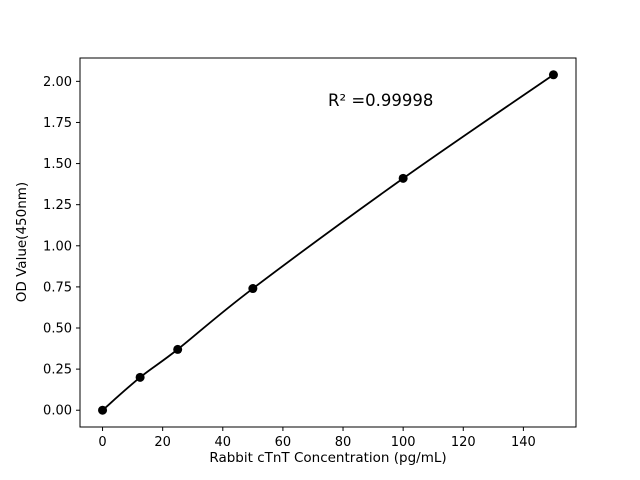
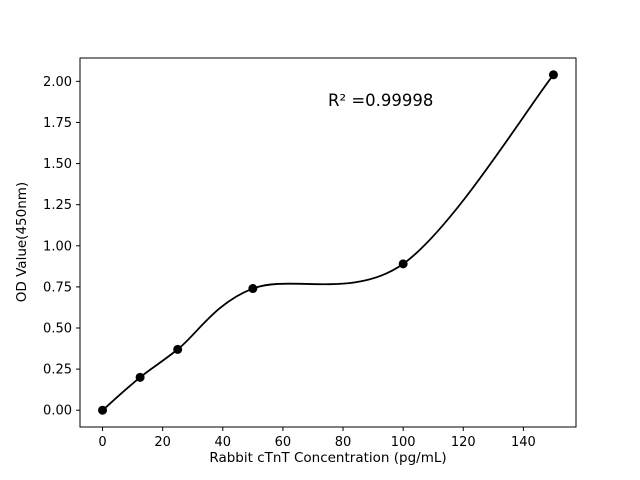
100: 1.41 -> 0.89
